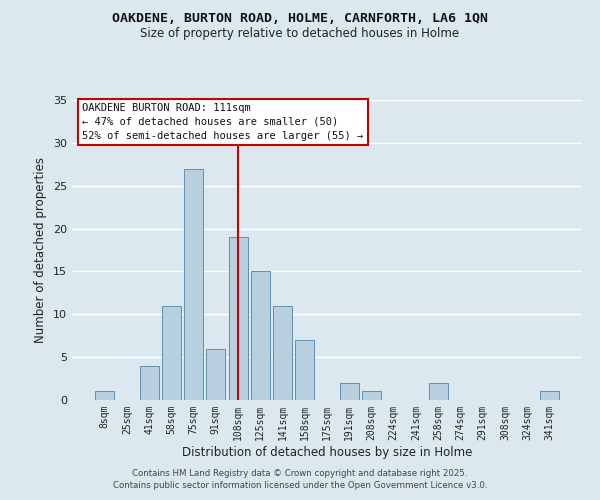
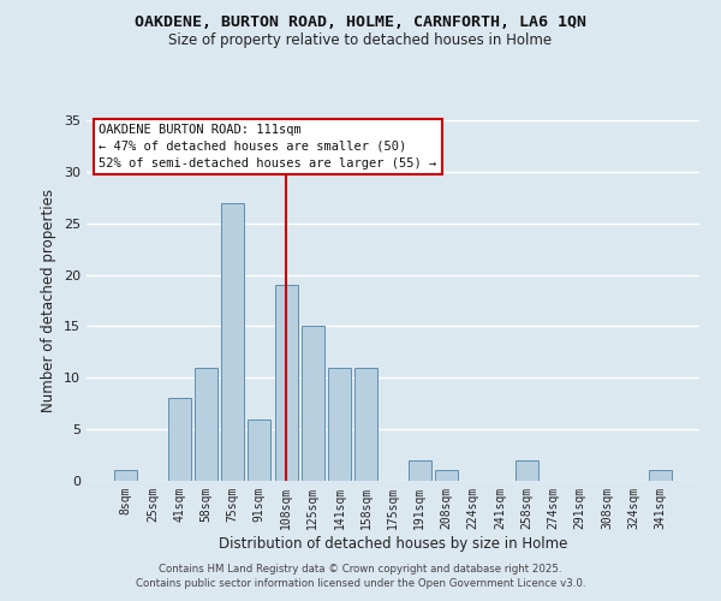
41sqm: 4 -> 8
158sqm: 7 -> 11
